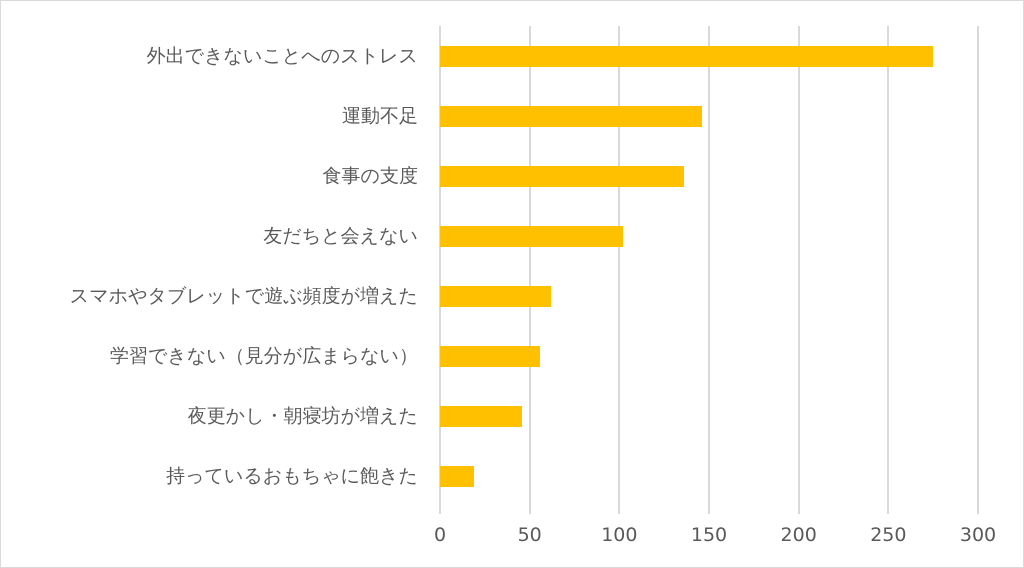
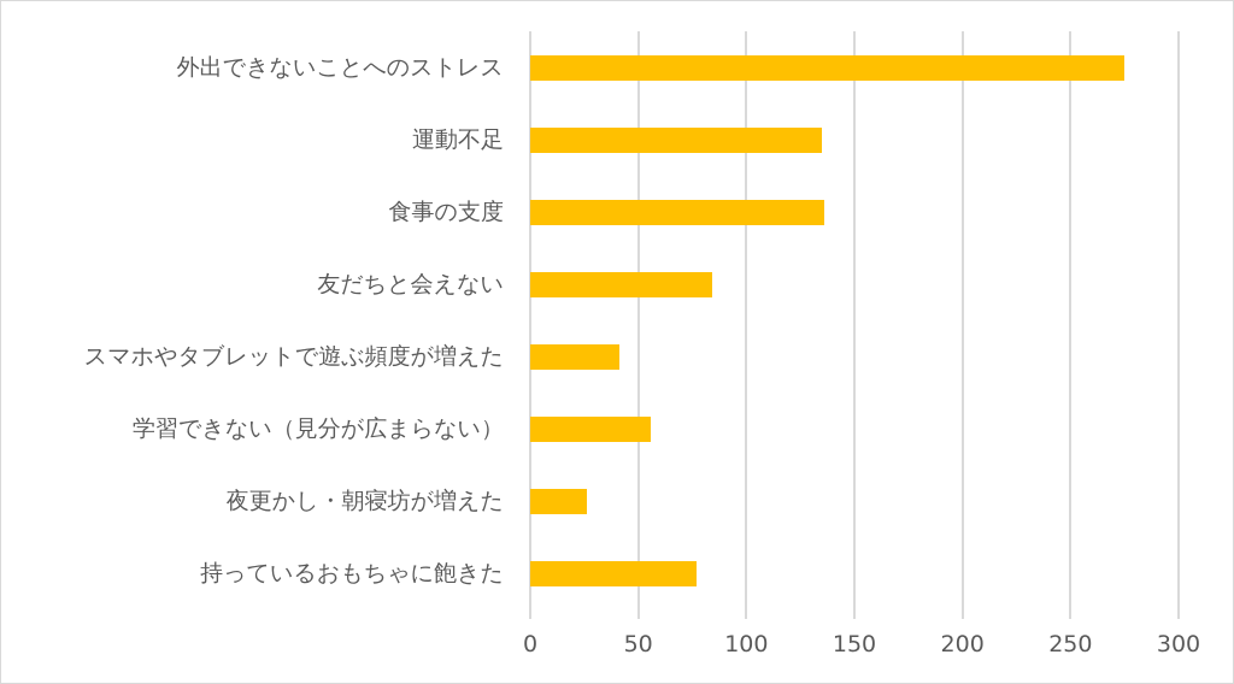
運動不足: 146 -> 135
友だちと会えない: 102 -> 84
スマホやタブレットで遊ぶ頻度が増えた: 62 -> 41
夜更かし・朝寝坊が増えた: 46 -> 26
持っているおもちゃに飽きた: 19 -> 77
